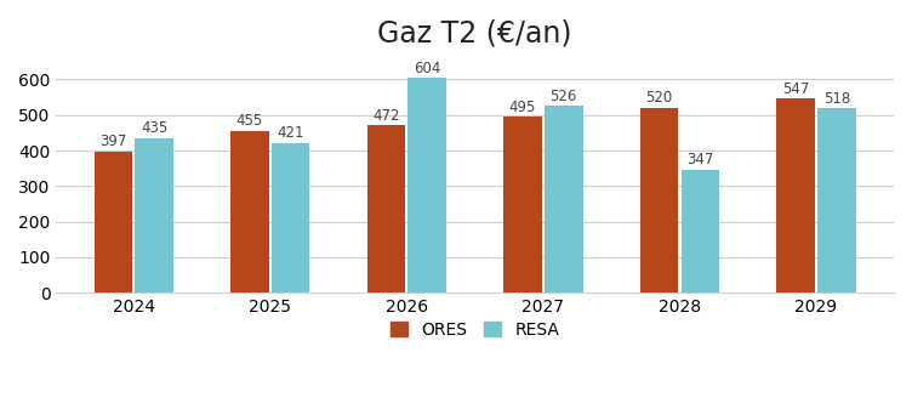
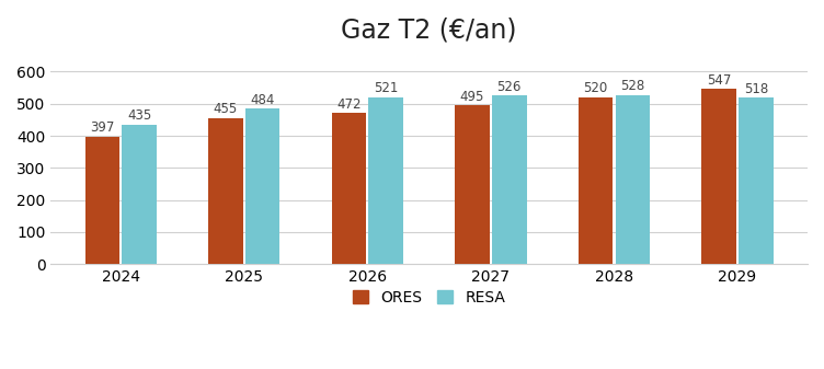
RESA/2025: 421 -> 484
RESA/2026: 604 -> 521
RESA/2028: 347 -> 528
